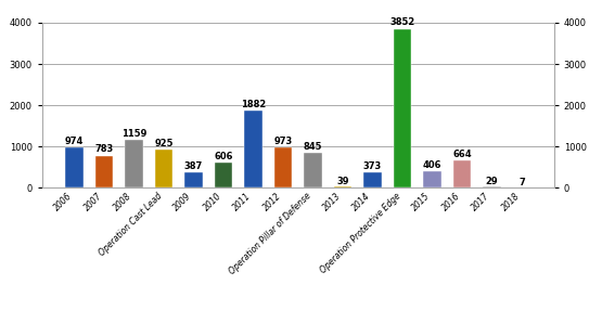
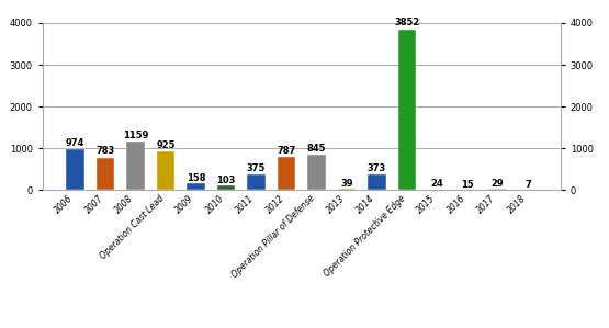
2009: 387 -> 158
2010: 606 -> 103
2011: 1882 -> 375
2012: 973 -> 787
2015: 406 -> 24
2016: 664 -> 15
